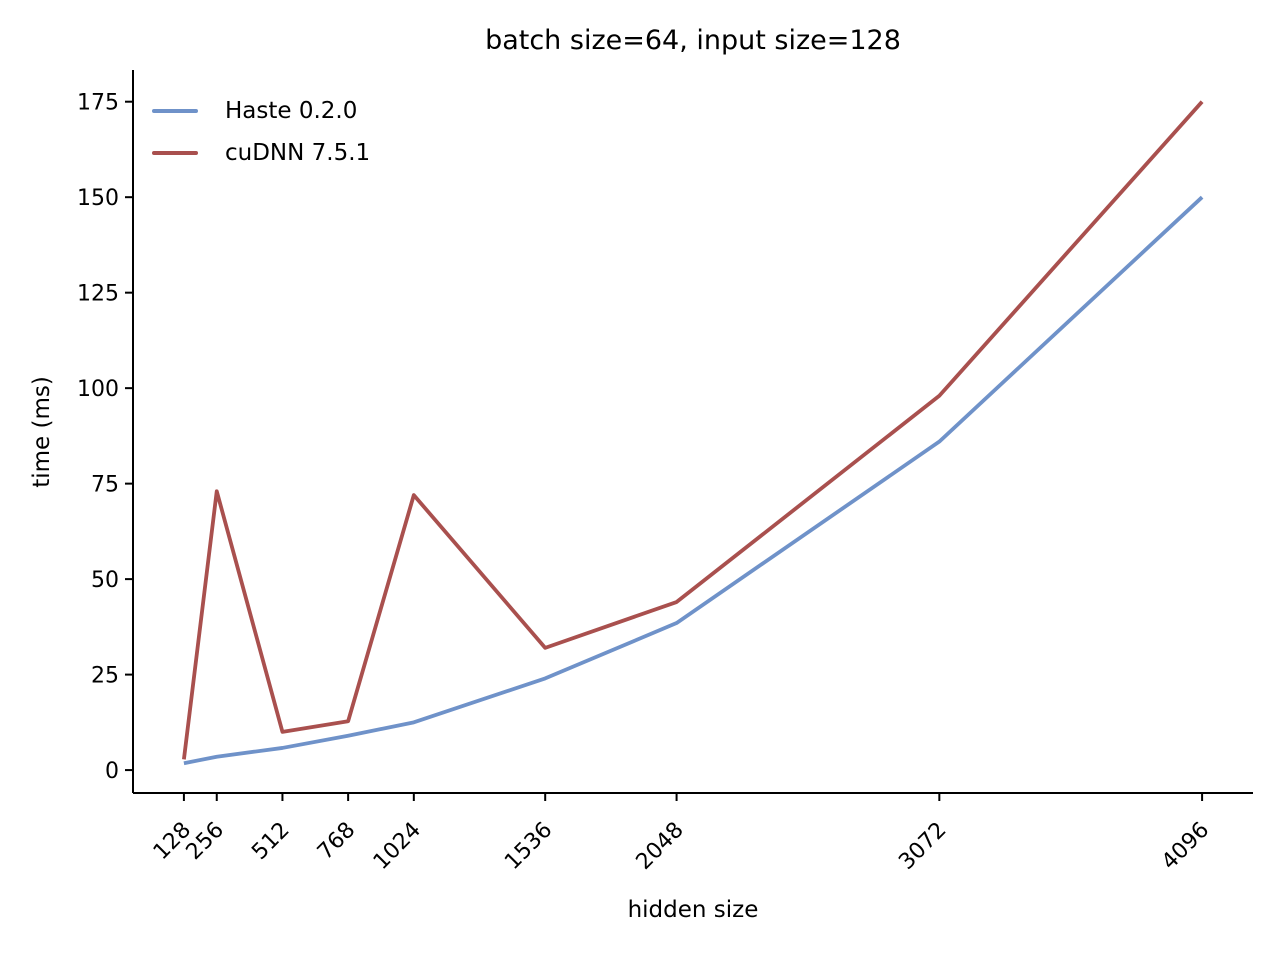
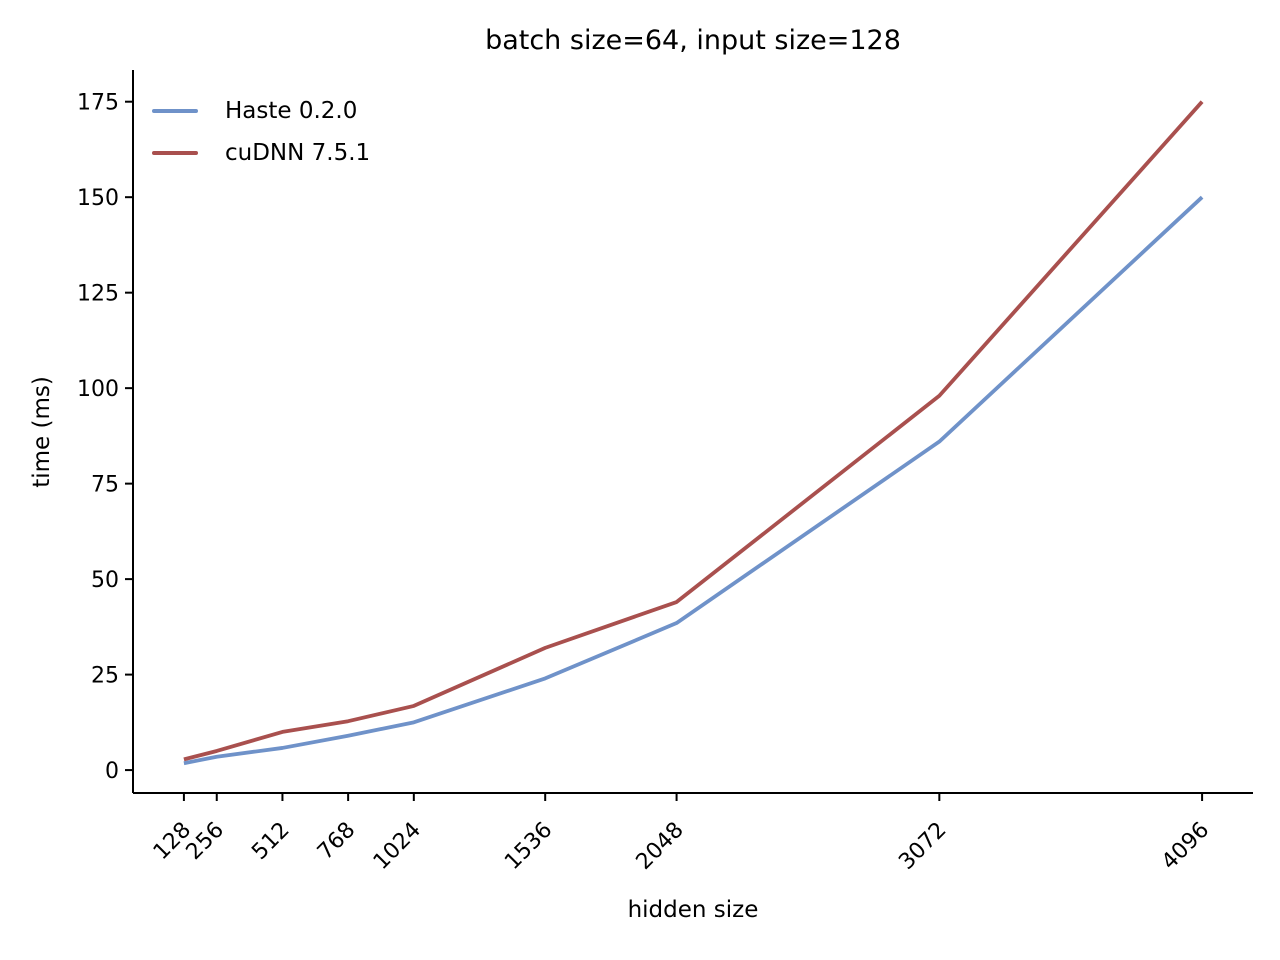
cuDNN 7.5.1/256: 73 -> 5
cuDNN 7.5.1/1024: 72 -> 17
